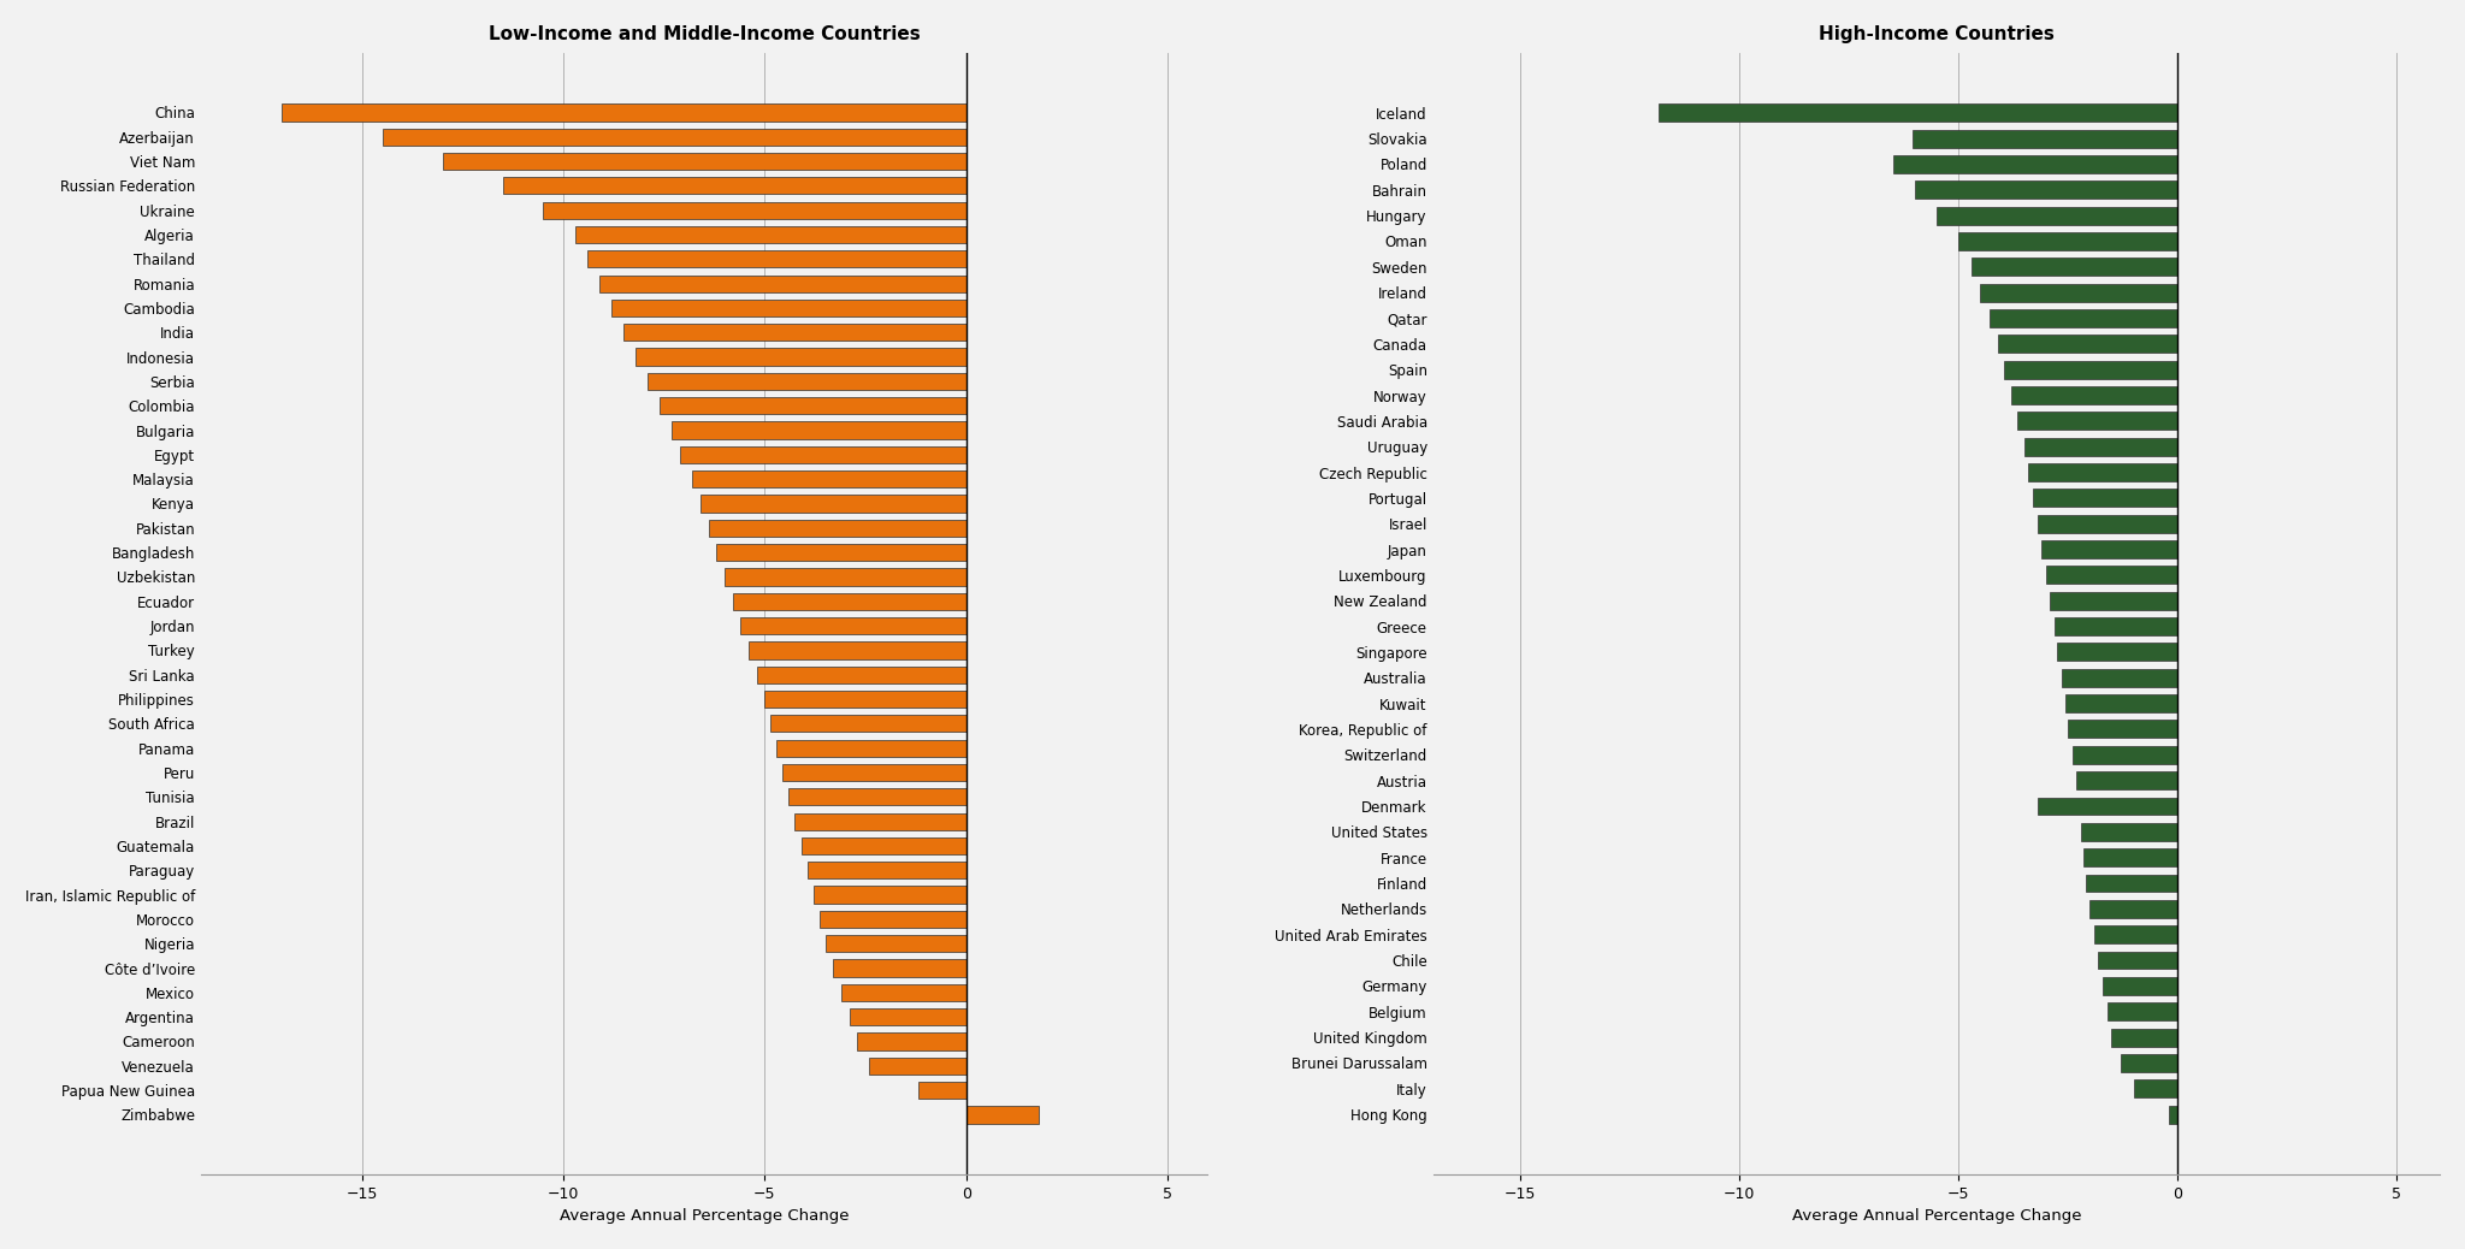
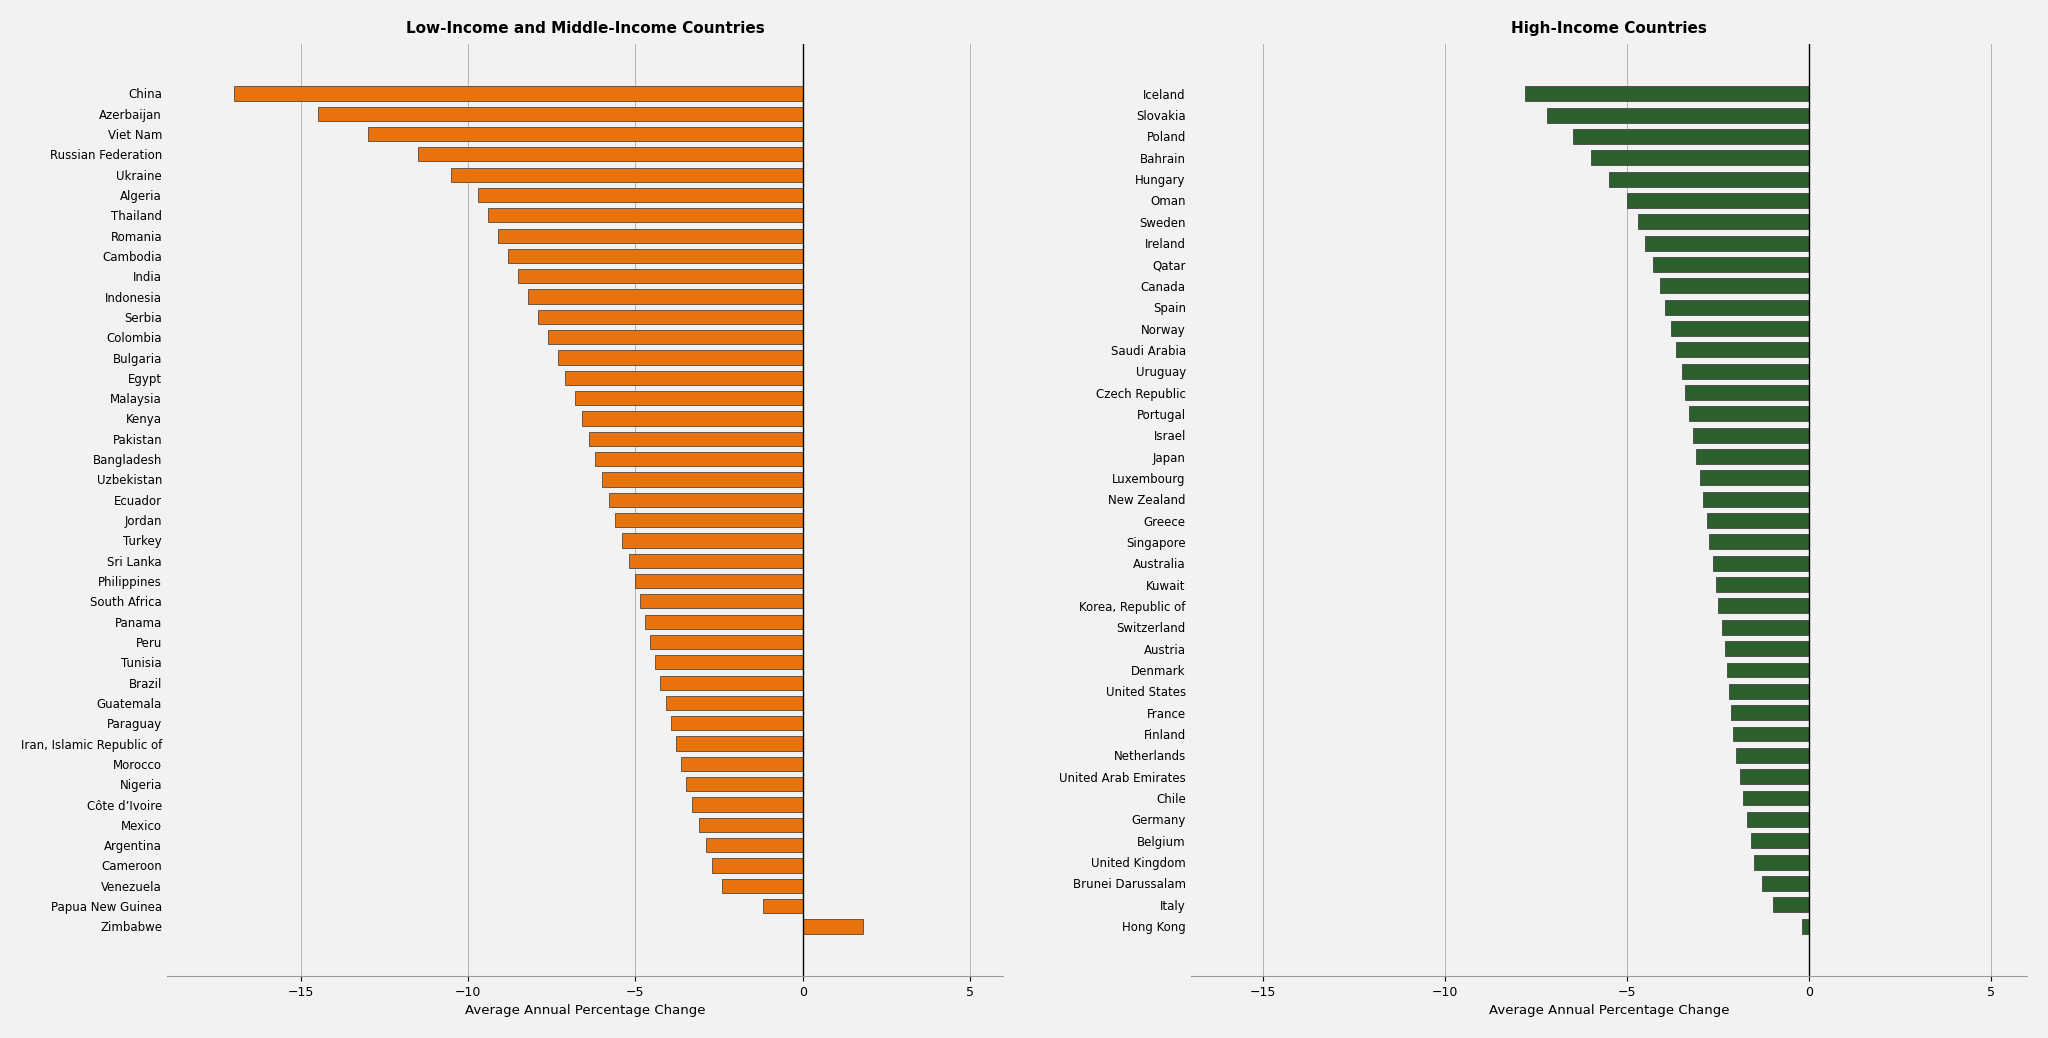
High-Income Countries/Iceland: -11.85 -> -7.80
High-Income Countries/Slovakia: -6.05 -> -7.20
High-Income Countries/Denmark: -3.20 -> -2.25
